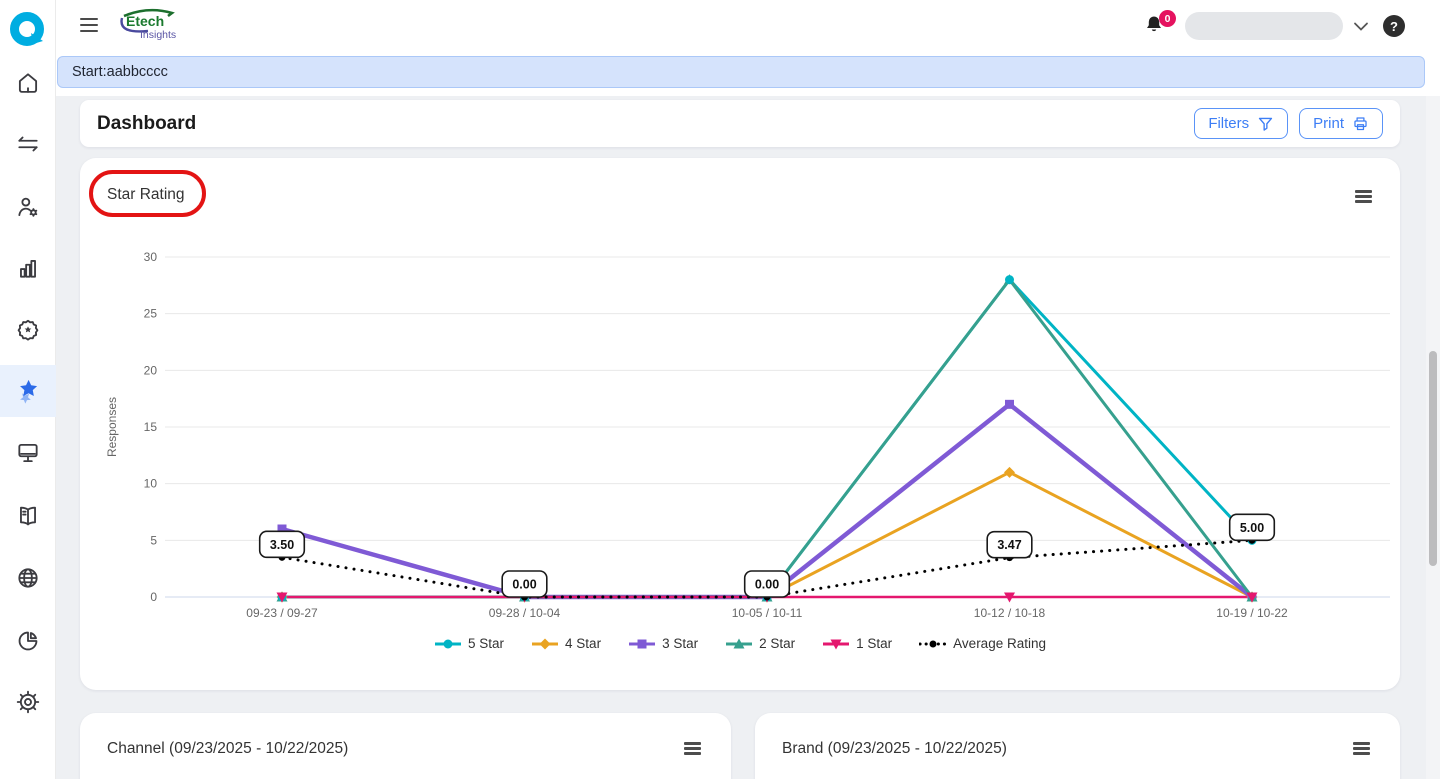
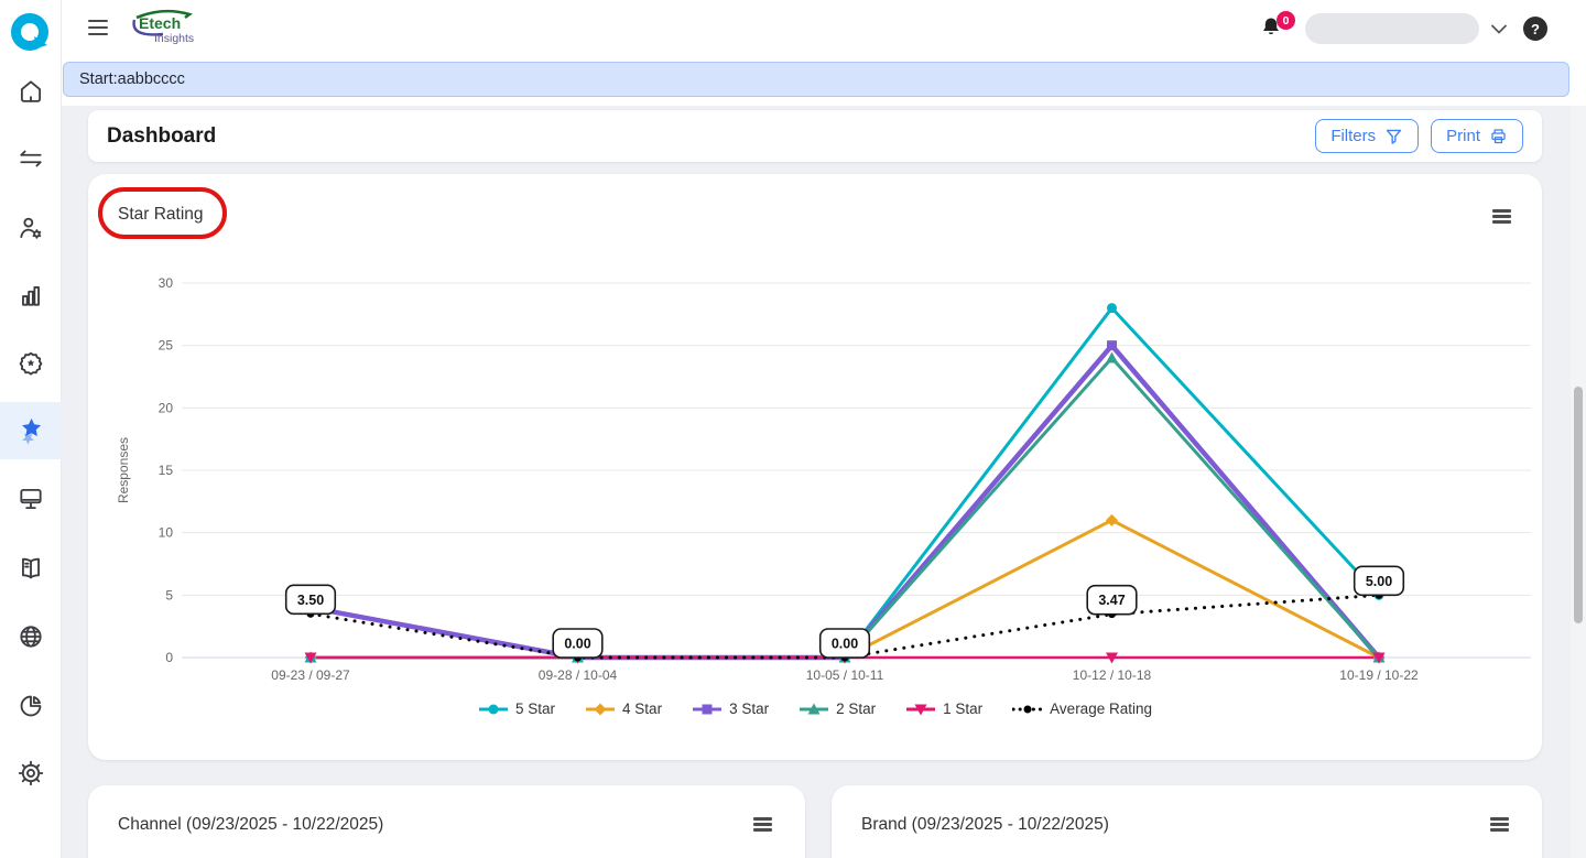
3 Star/09-23 / 09-27: 6 -> 4
3 Star/10-12 / 10-18: 17 -> 25
2 Star/10-12 / 10-18: 28 -> 24
